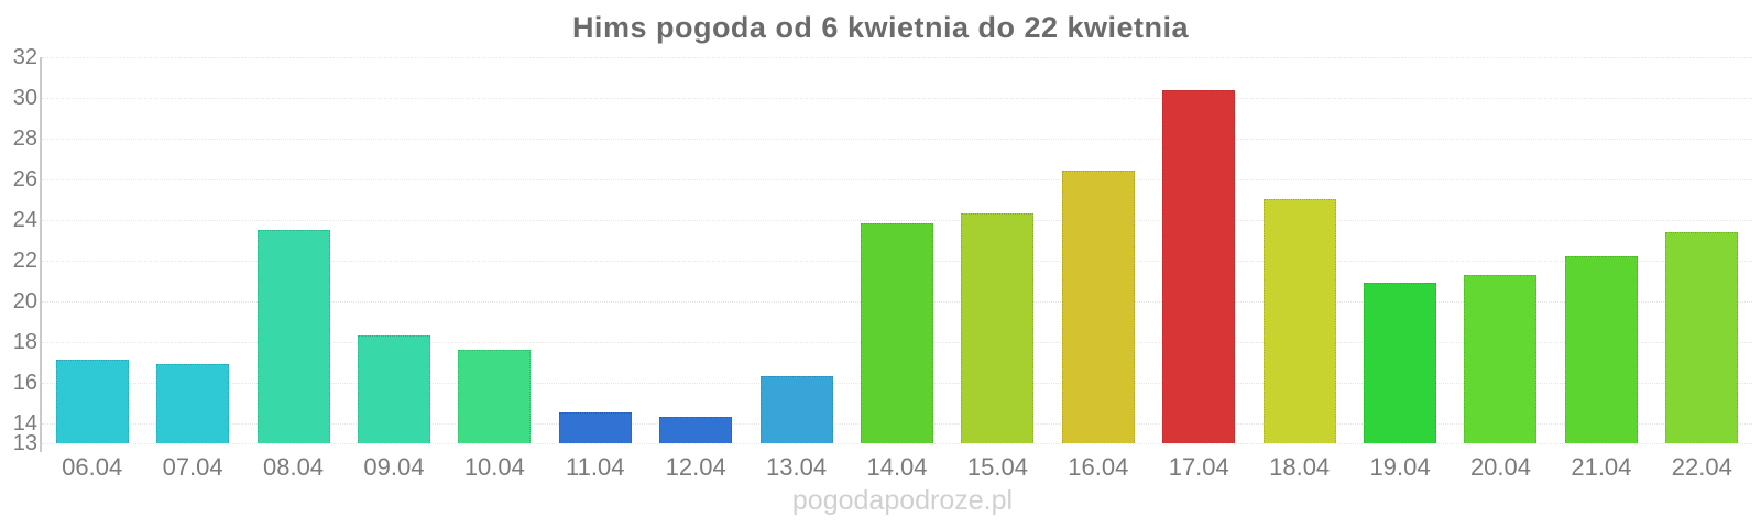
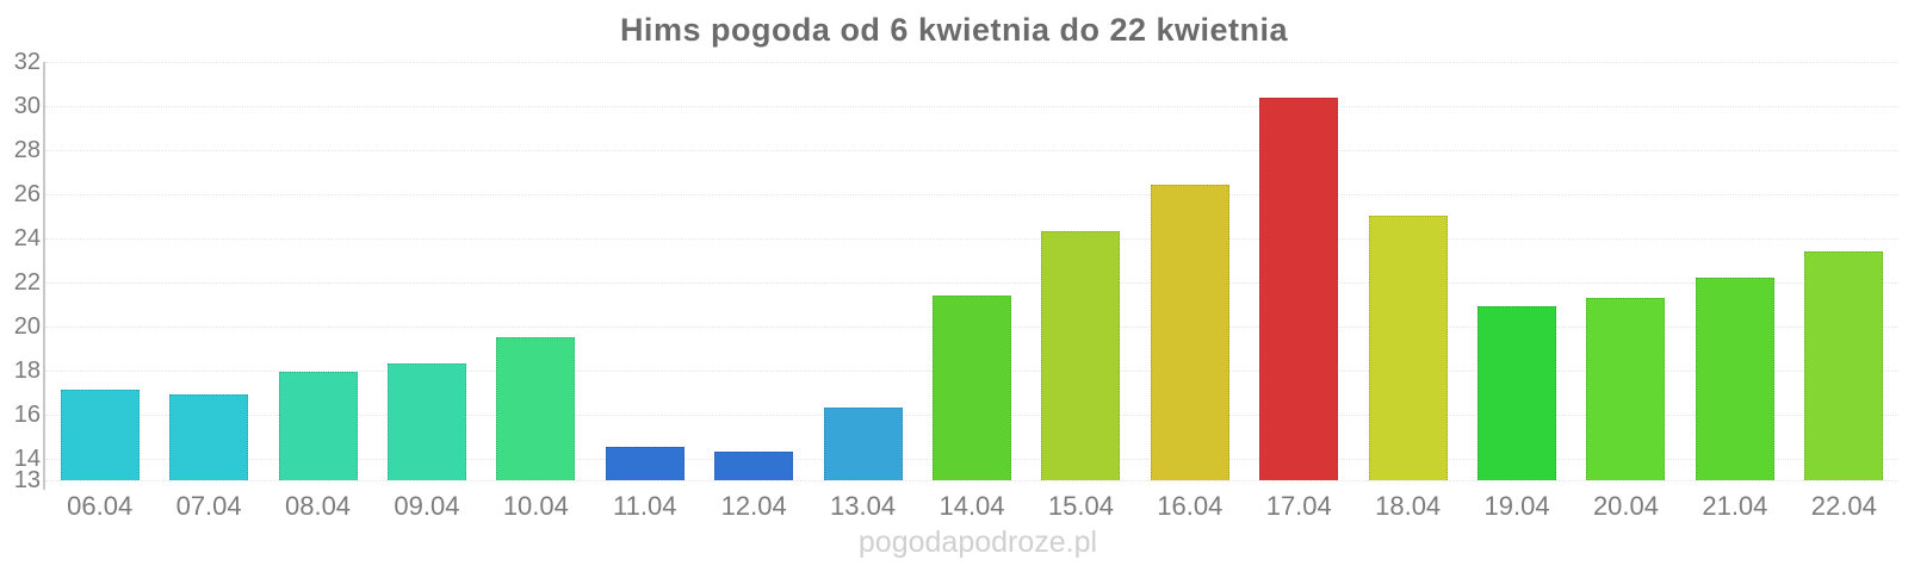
08.04: 23.5 -> 17.9
10.04: 17.6 -> 19.5
14.04: 23.8 -> 21.4
